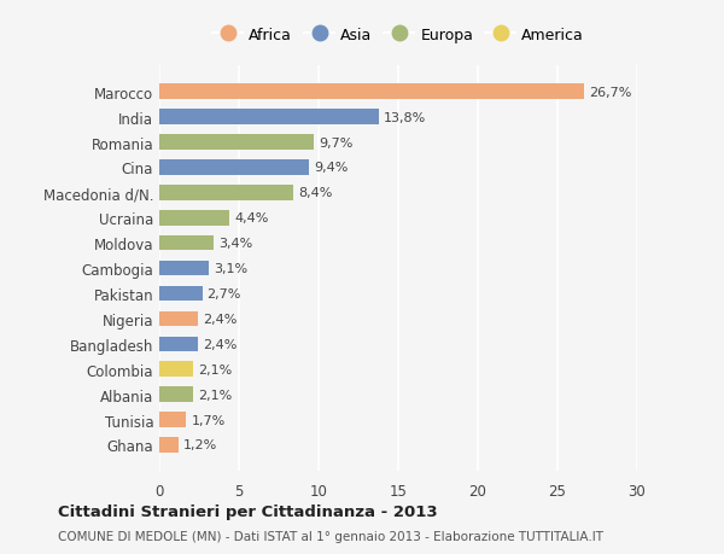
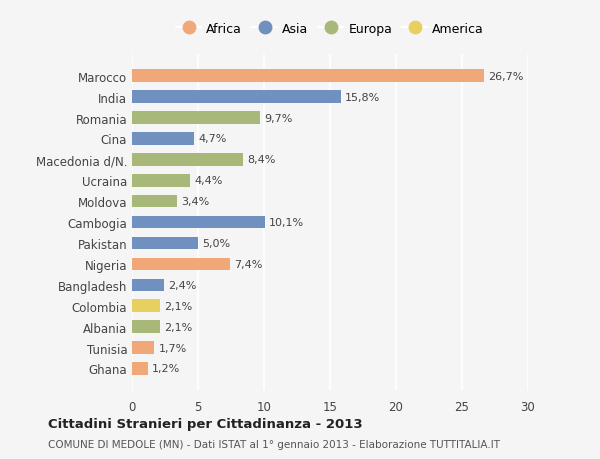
India: 13,8% -> 15,8%
Cina: 9,4% -> 4,7%
Cambogia: 3,1% -> 10,1%
Pakistan: 2,7% -> 5,0%
Nigeria: 2,4% -> 7,4%
